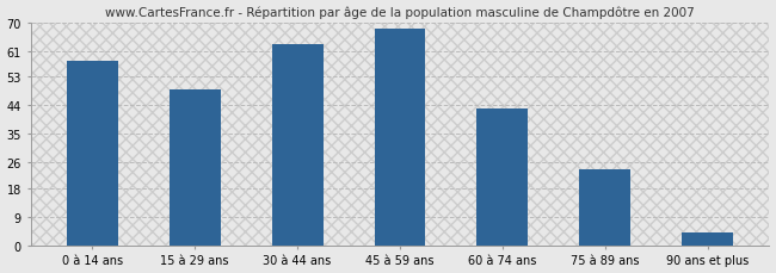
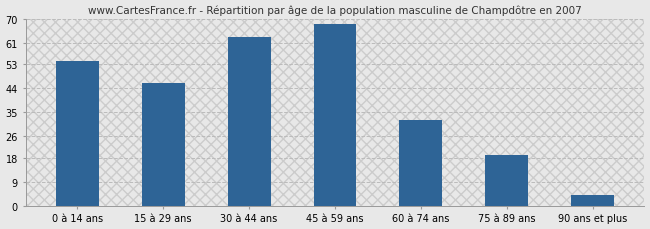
0 à 14 ans: 58 -> 54
15 à 29 ans: 49 -> 46
60 à 74 ans: 43 -> 32
75 à 89 ans: 24 -> 19
